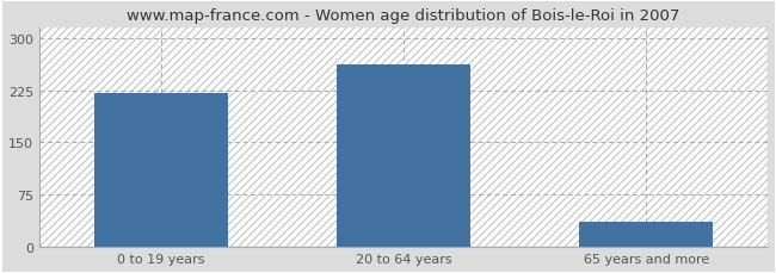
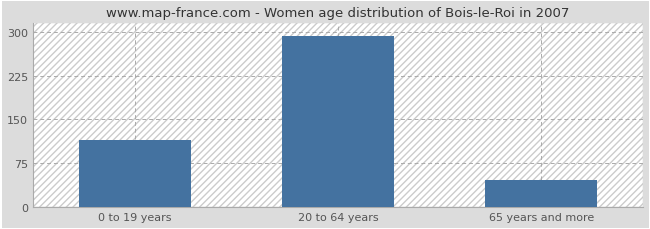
0 to 19 years: 220 -> 115
20 to 64 years: 262 -> 293
65 years and more: 36 -> 47
